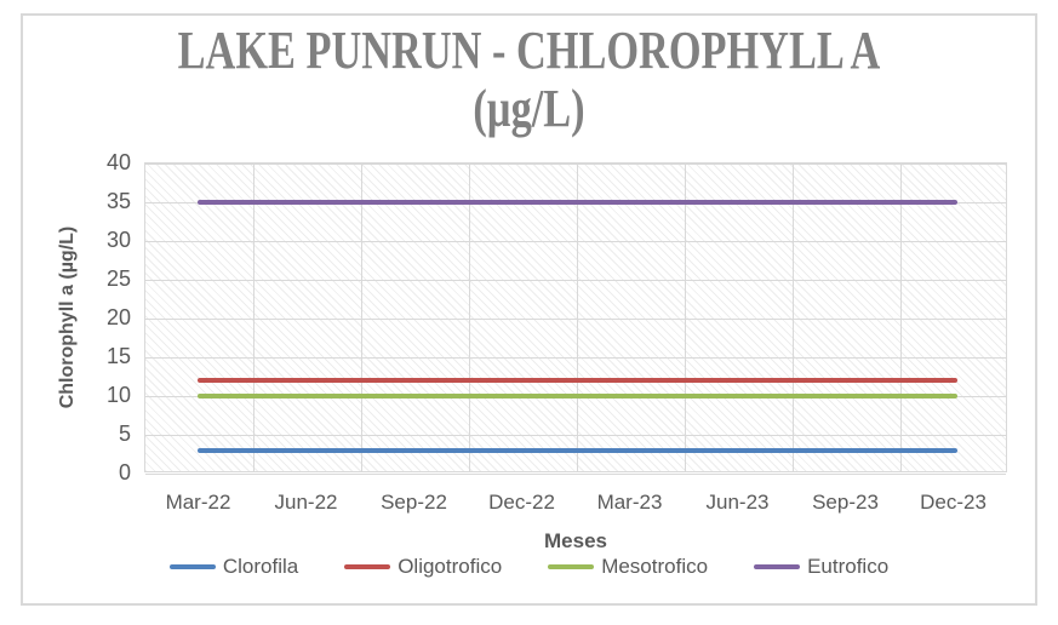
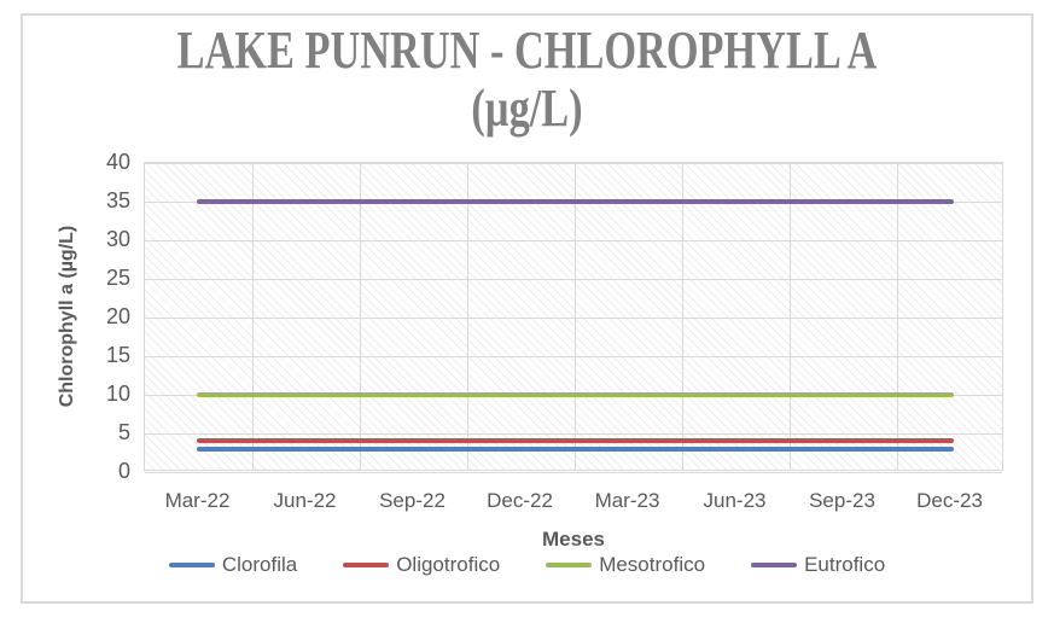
Oligotrofico/Mar-22: 12 -> 4
Oligotrofico/Jun-22: 8 -> 4
Oligotrofico/Dec-22: 7 -> 4
Clorofila/Jun-23: 7 -> 3
